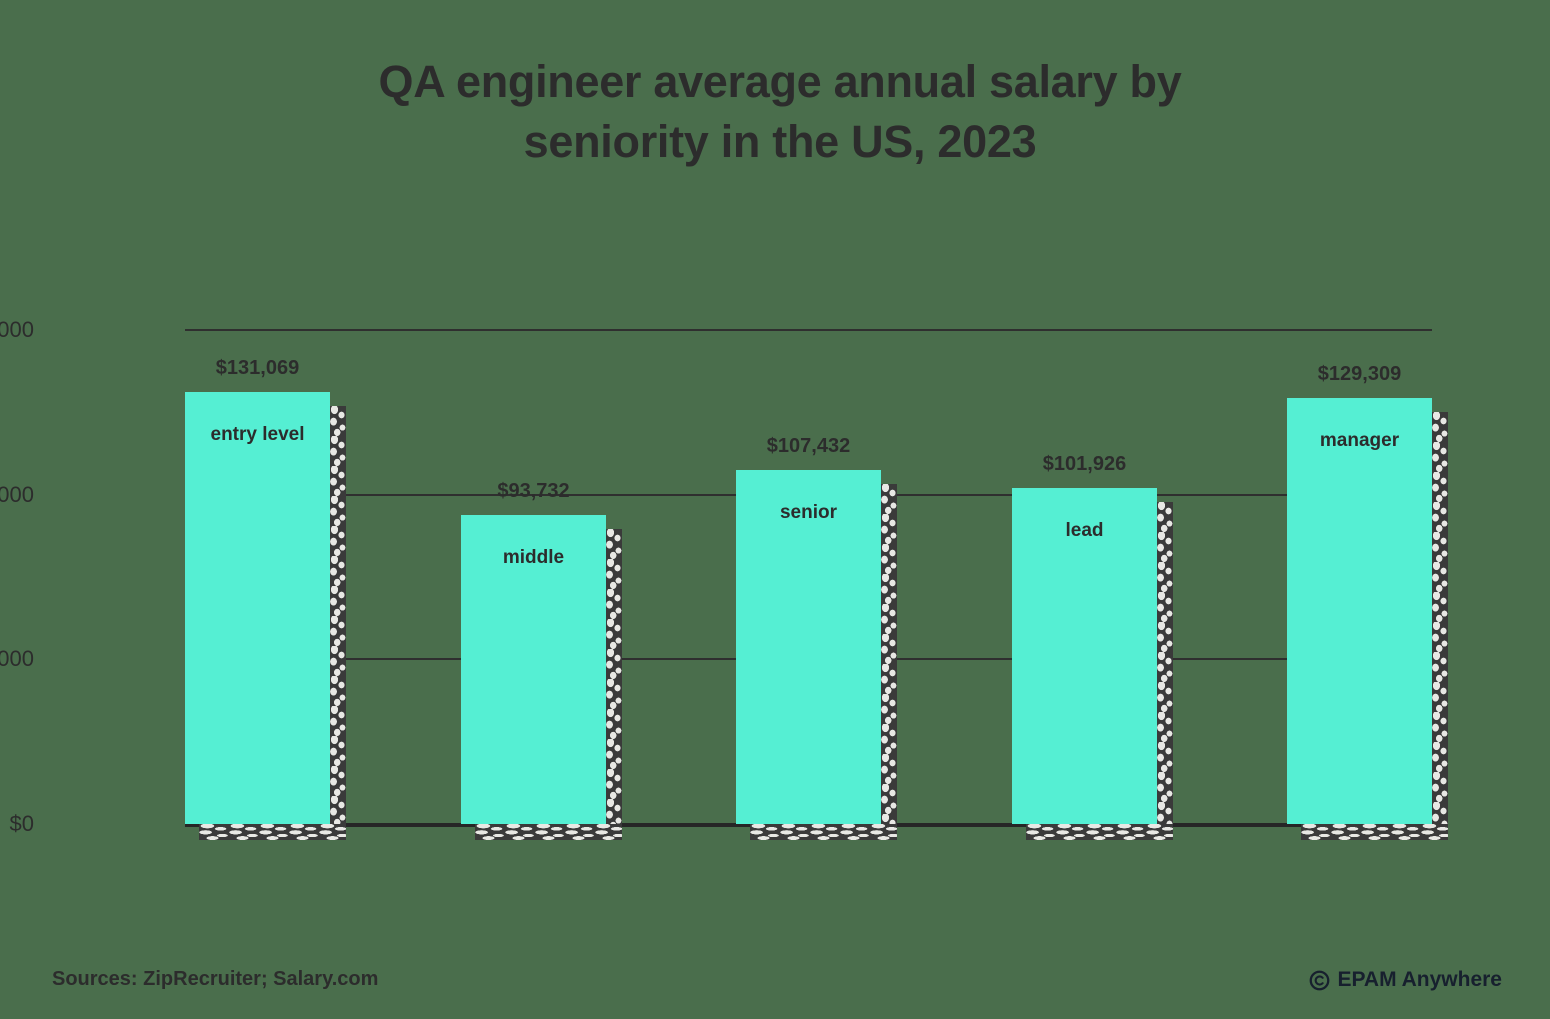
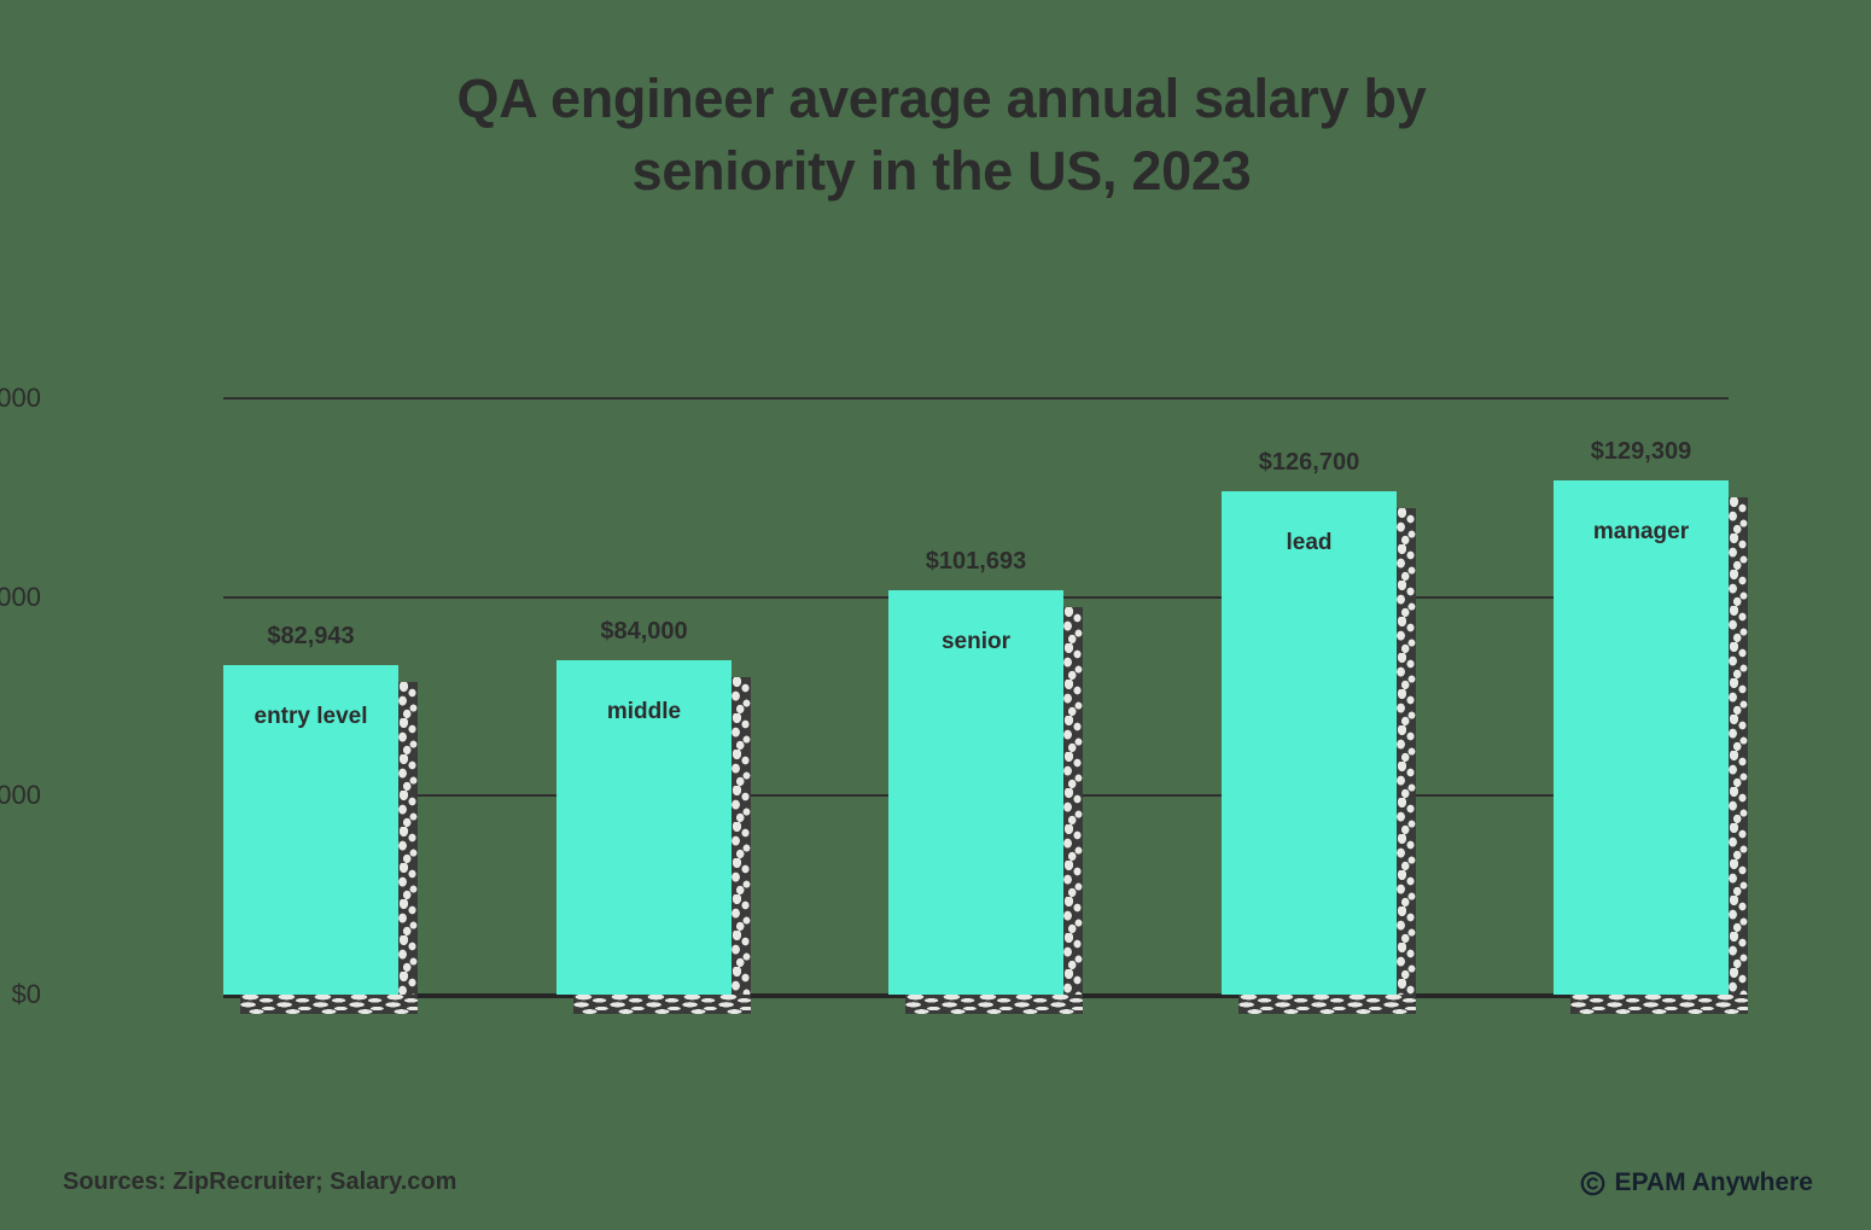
entry level: $131,069 -> $82,943
middle: $93,732 -> $84,000
senior: $107,432 -> $101,693
lead: $101,926 -> $126,700
